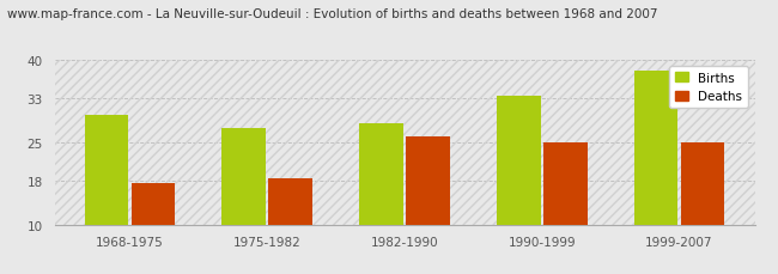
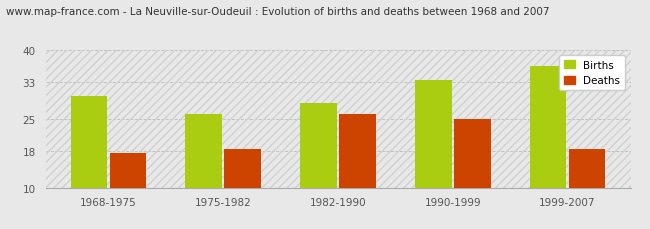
Births/1975-1982: 27.5 -> 26.0
Births/1999-2007: 38.0 -> 36.5
Deaths/1999-2007: 25.0 -> 18.5
